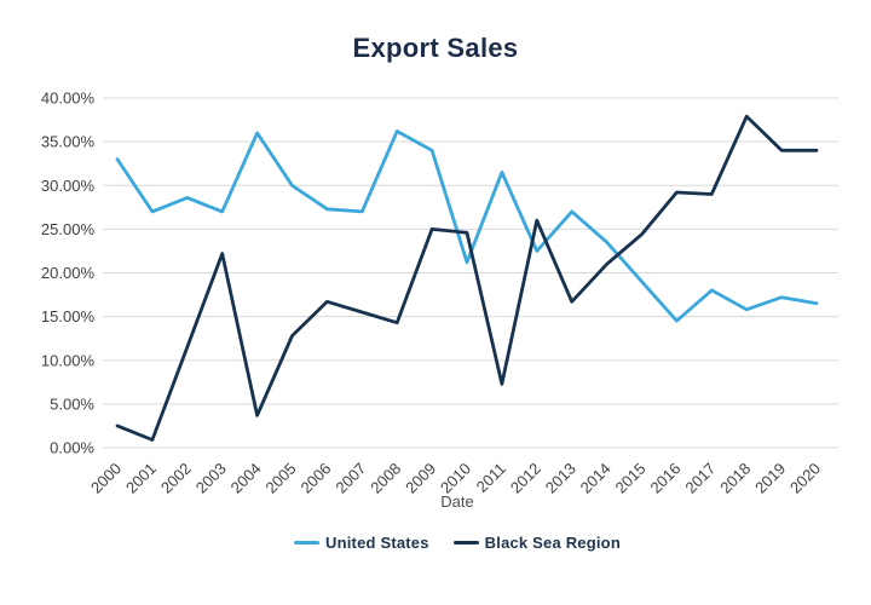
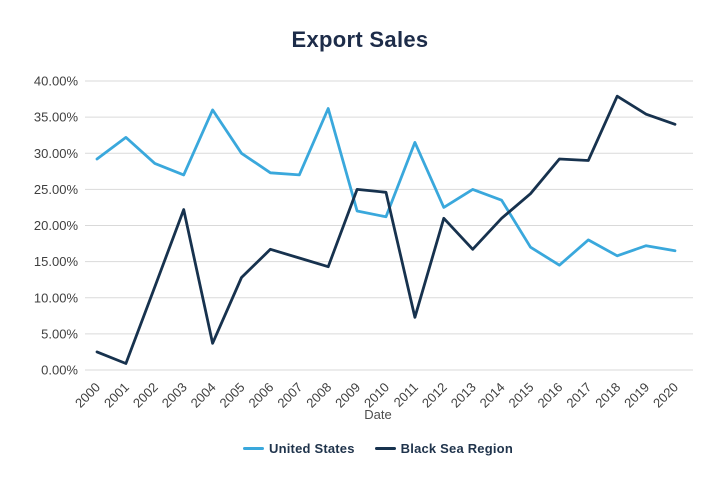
United States/2000: 33% -> 29%
United States/2001: 27% -> 32%
United States/2009: 34% -> 22%
Black Sea Region/2012: 26% -> 21%
United States/2013: 27% -> 25%
United States/2015: 19% -> 17%
Black Sea Region/2019: 34% -> 35%
